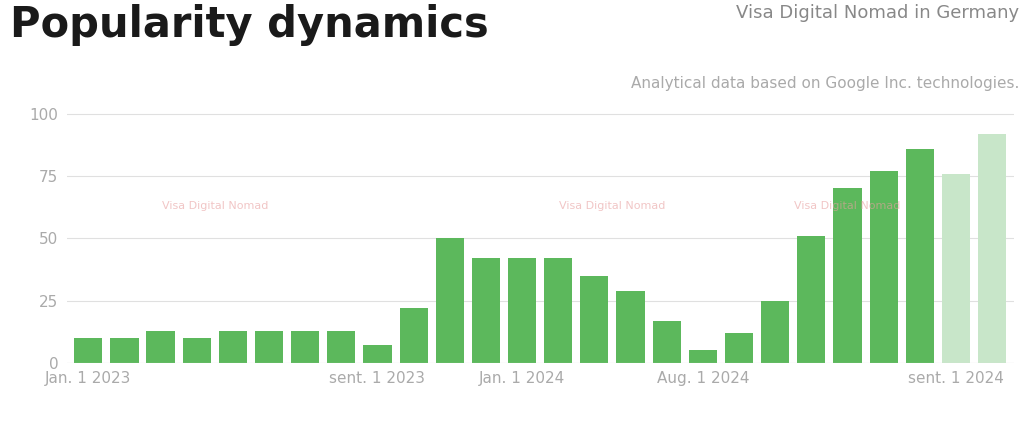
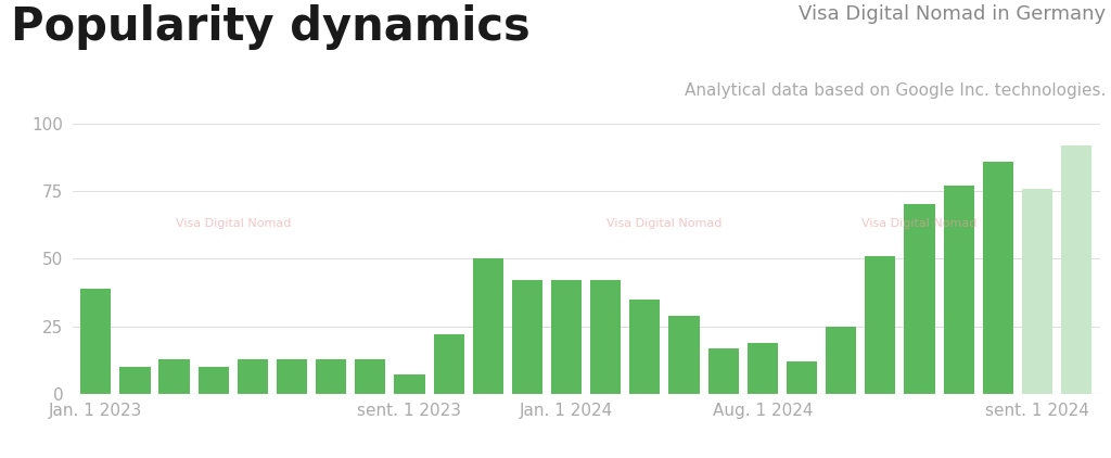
Jan. 1 2023: 10 -> 39
Aug. 1 2024: 5 -> 19
